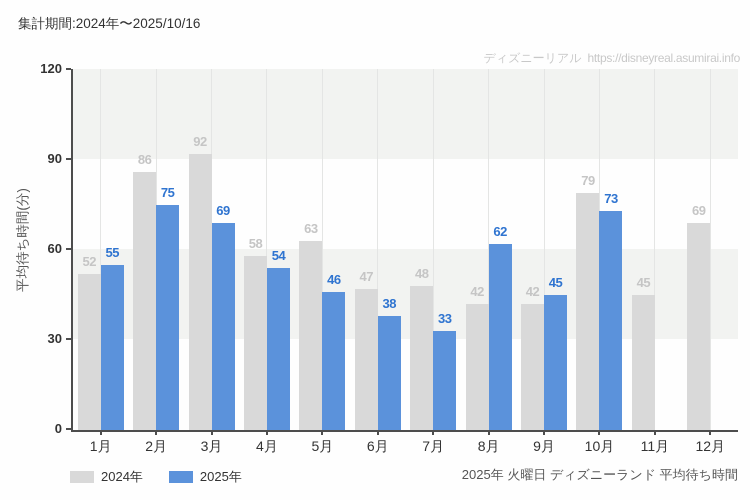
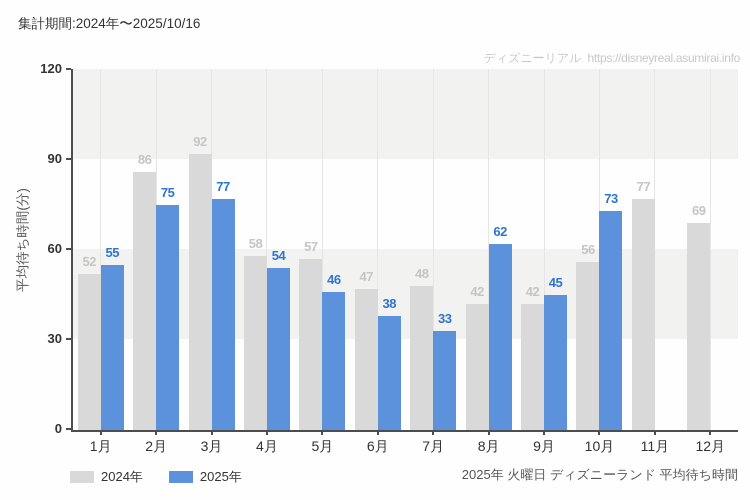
2025年/3月: 69 -> 77
2024年/5月: 63 -> 57
2024年/10月: 79 -> 56
2024年/11月: 45 -> 77
